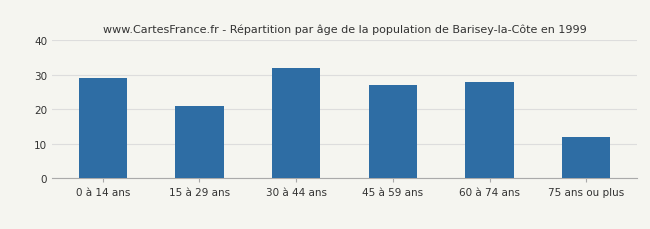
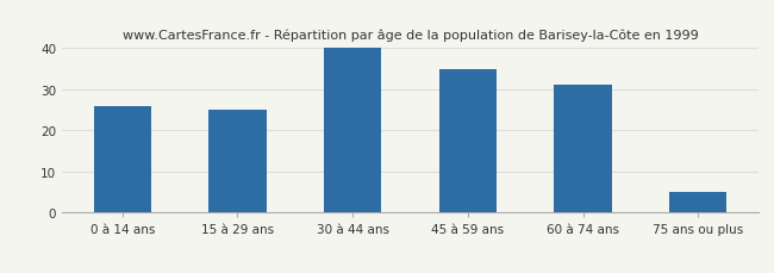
0 à 14 ans: 29 -> 26
15 à 29 ans: 21 -> 25
30 à 44 ans: 32 -> 40
45 à 59 ans: 27 -> 35
60 à 74 ans: 28 -> 31
75 ans ou plus: 12 -> 5
